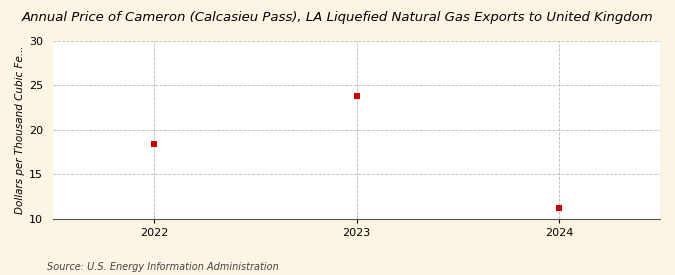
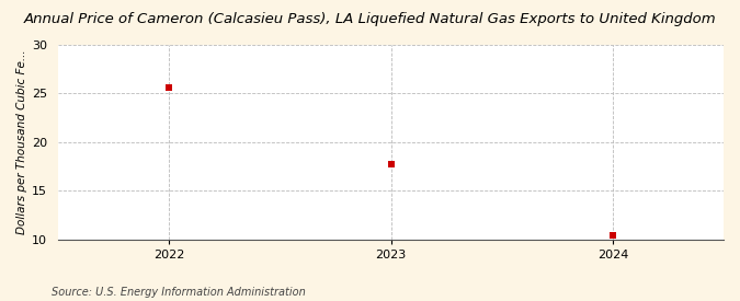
2022: 18.4 -> 25.6
2023: 23.8 -> 17.8
2024: 11.2 -> 10.5
